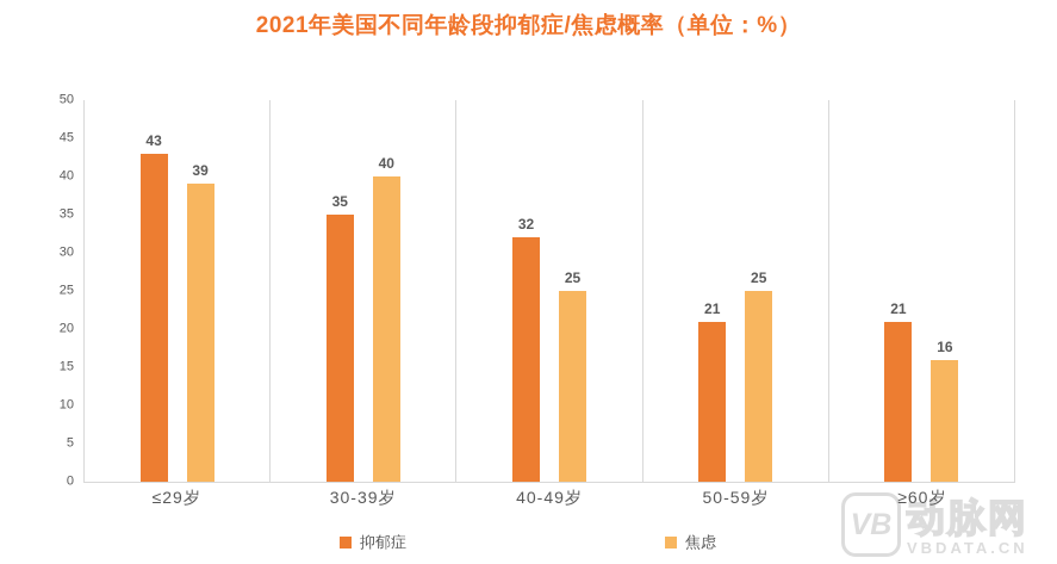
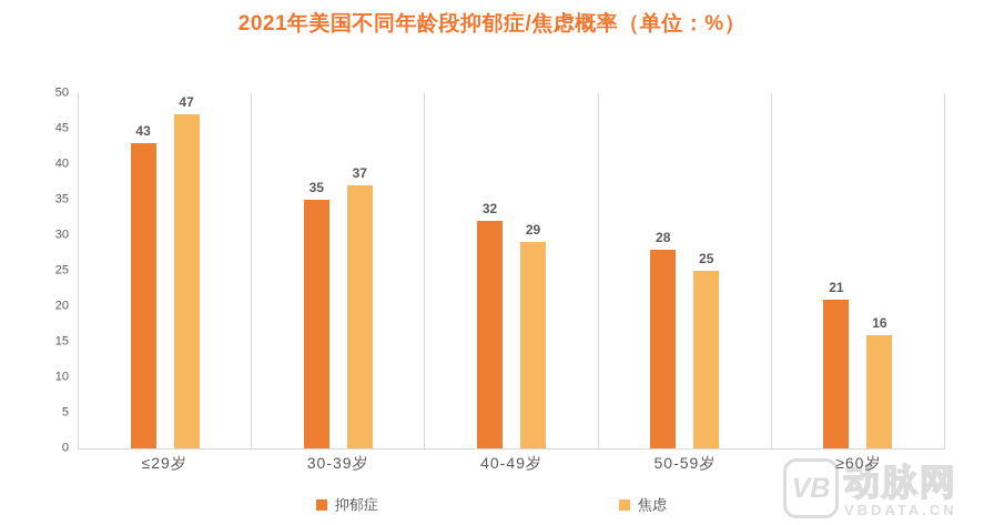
焦虑/≤29岁: 39 -> 47
焦虑/30-39岁: 40 -> 37
焦虑/40-49岁: 25 -> 29
抑郁症/50-59岁: 21 -> 28
